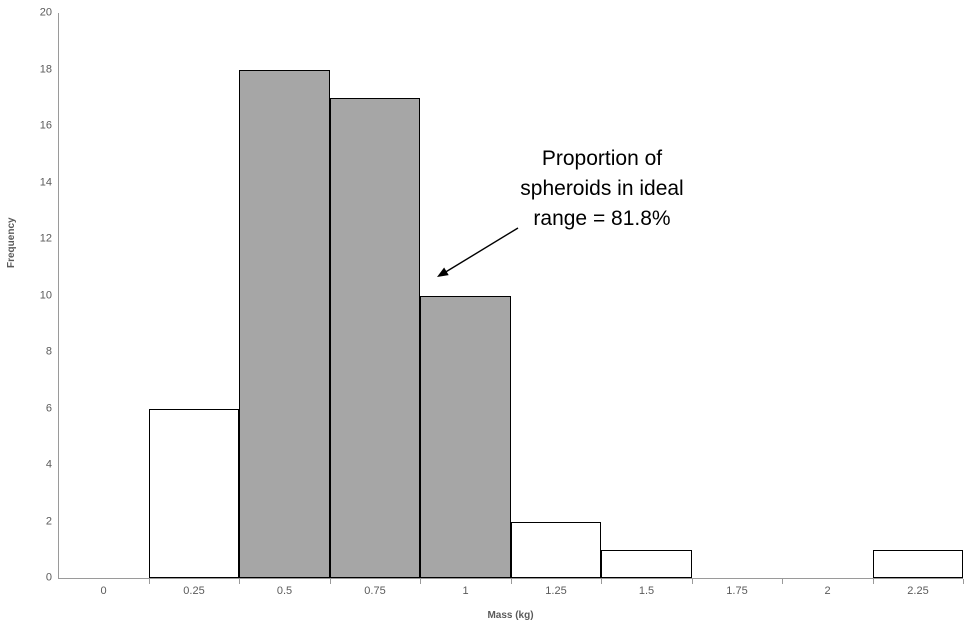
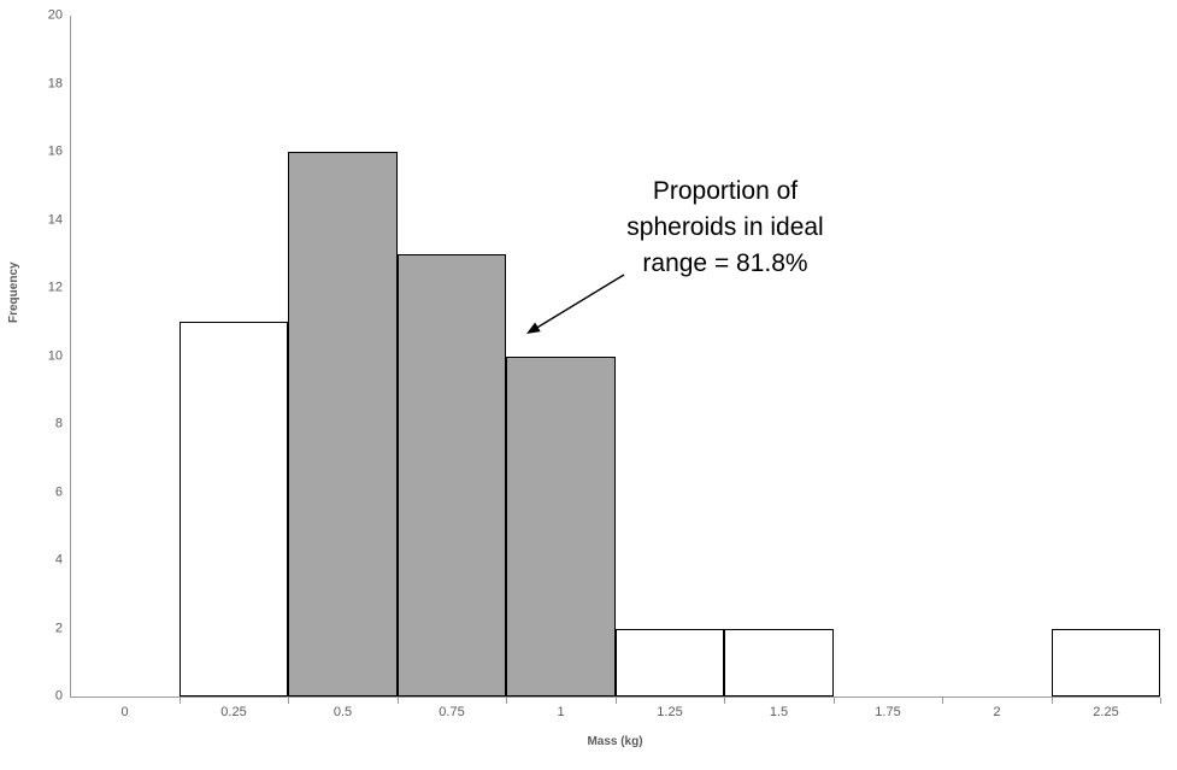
0.25: 6 -> 11
0.5: 18 -> 16
0.75: 17 -> 13
1.5: 1 -> 2
2.25: 1 -> 2
